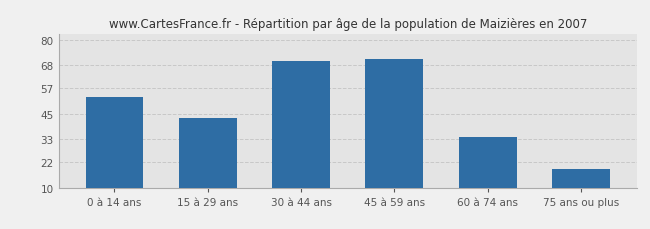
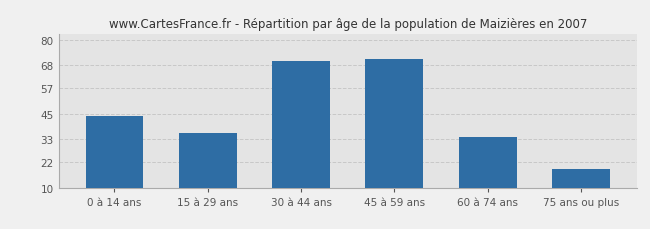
0 à 14 ans: 53 -> 44
15 à 29 ans: 43 -> 36
